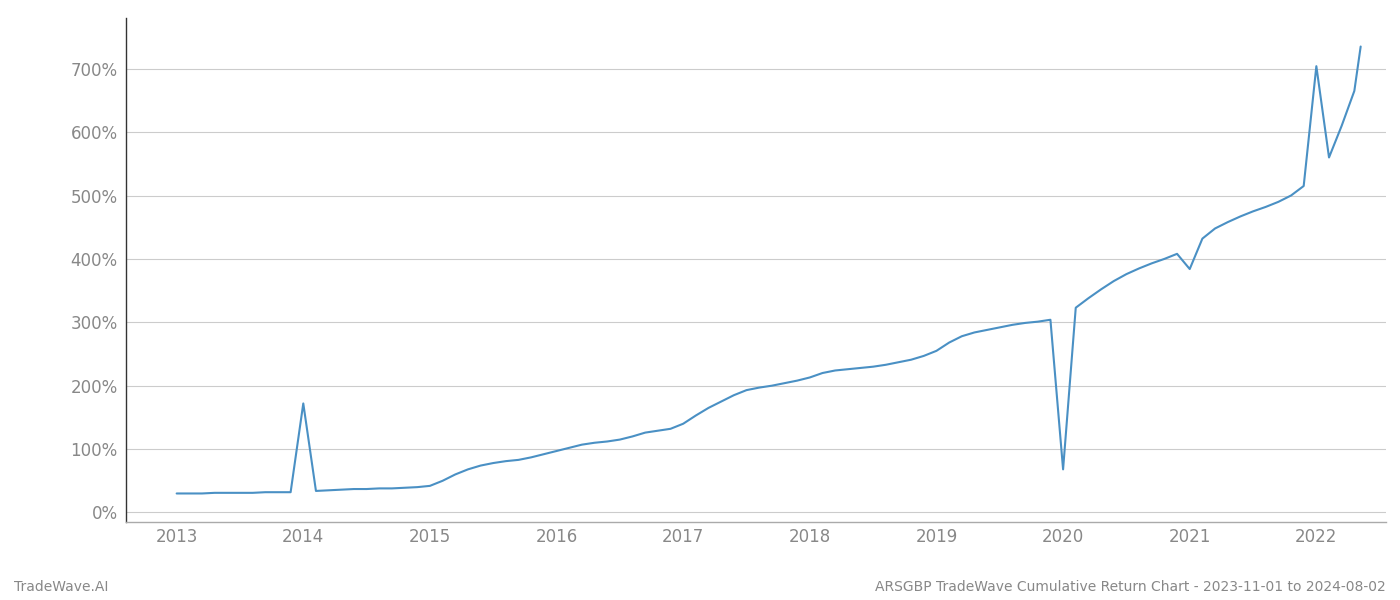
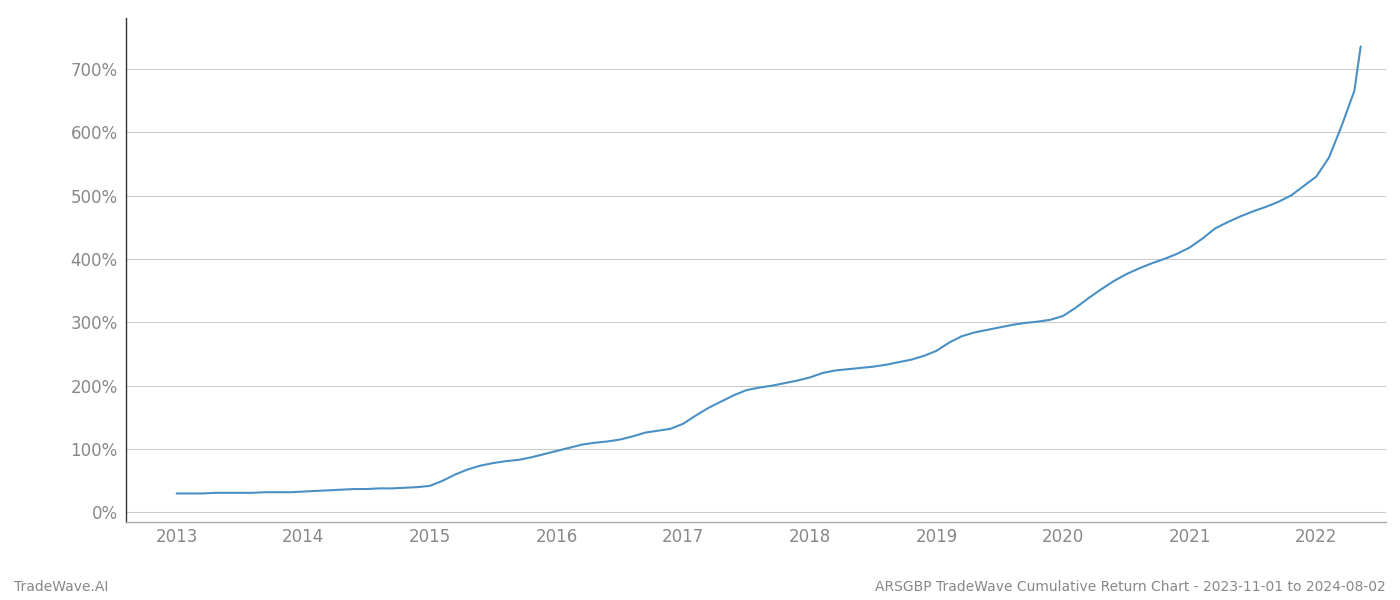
2014: 172% -> 33%
2020: 68% -> 310%
2021: 384% -> 418%
2022: 704% -> 530%
